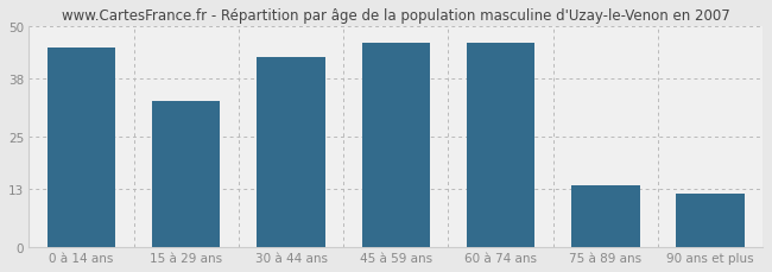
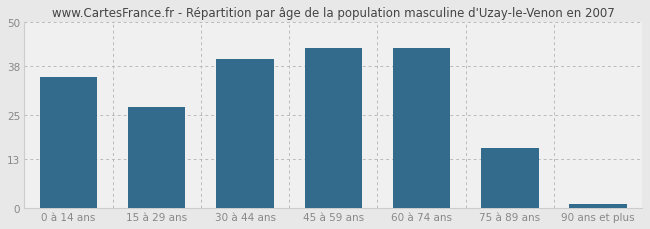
0 à 14 ans: 45 -> 35
15 à 29 ans: 33 -> 27
30 à 44 ans: 43 -> 40
45 à 59 ans: 46 -> 43
60 à 74 ans: 46 -> 43
75 à 89 ans: 14 -> 16
90 ans et plus: 12 -> 1
